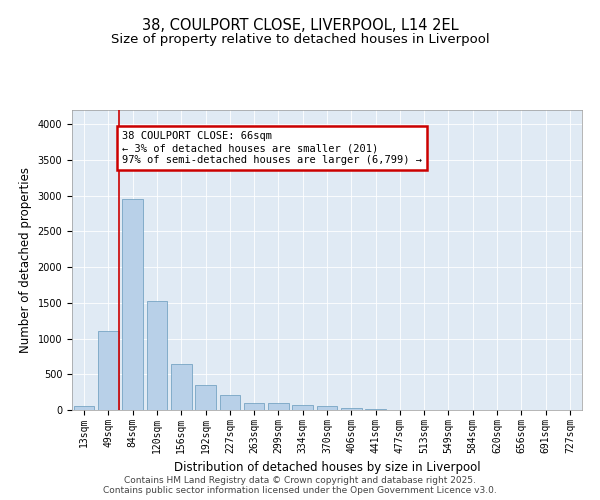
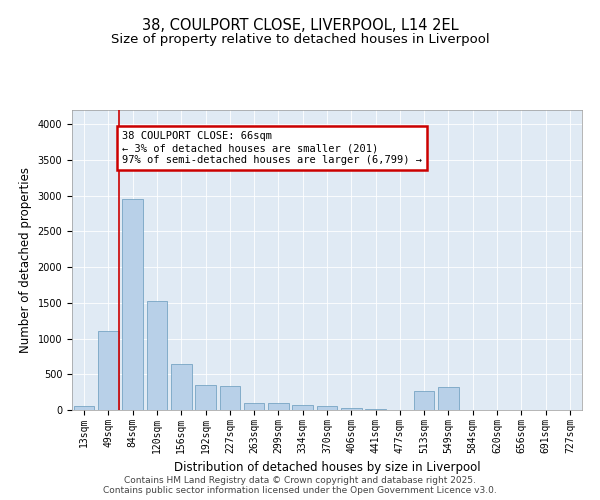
227sqm: 210 -> 340
513sqm: 0 -> 260
549sqm: 0 -> 320
